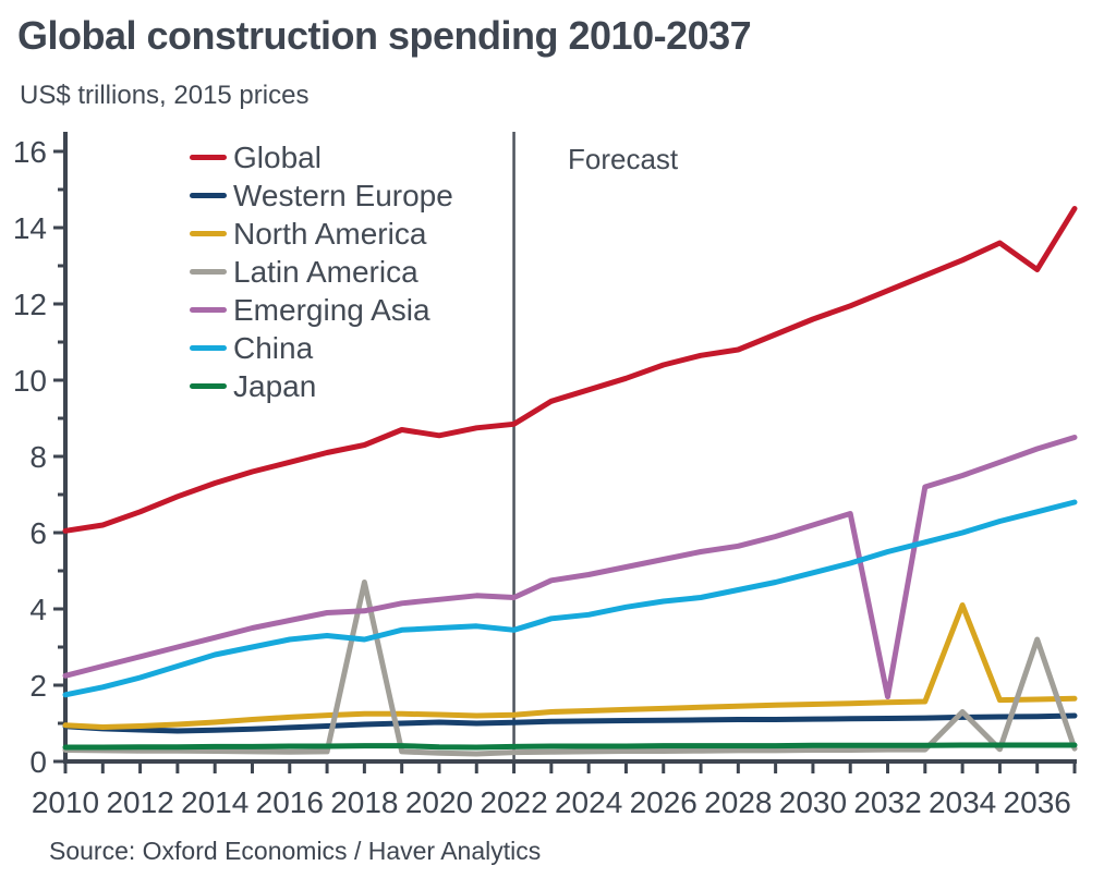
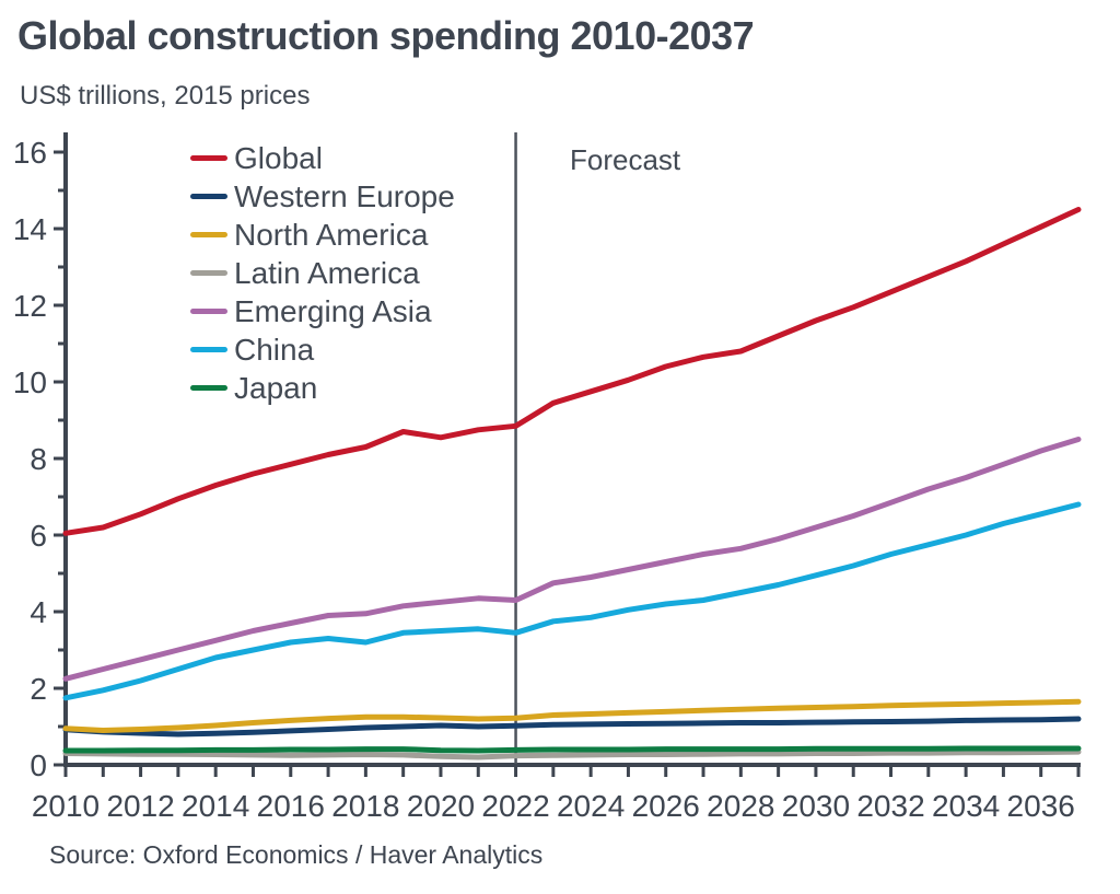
Latin America/2018: 4.7 -> 0.3
Emerging Asia/2032: 1.7 -> 6.8
North America/2034: 4.1 -> 1.6
Latin America/2034: 1.3 -> 0.3
Global/2036: 12.9 -> 14.1
Latin America/2036: 3.2 -> 0.3
